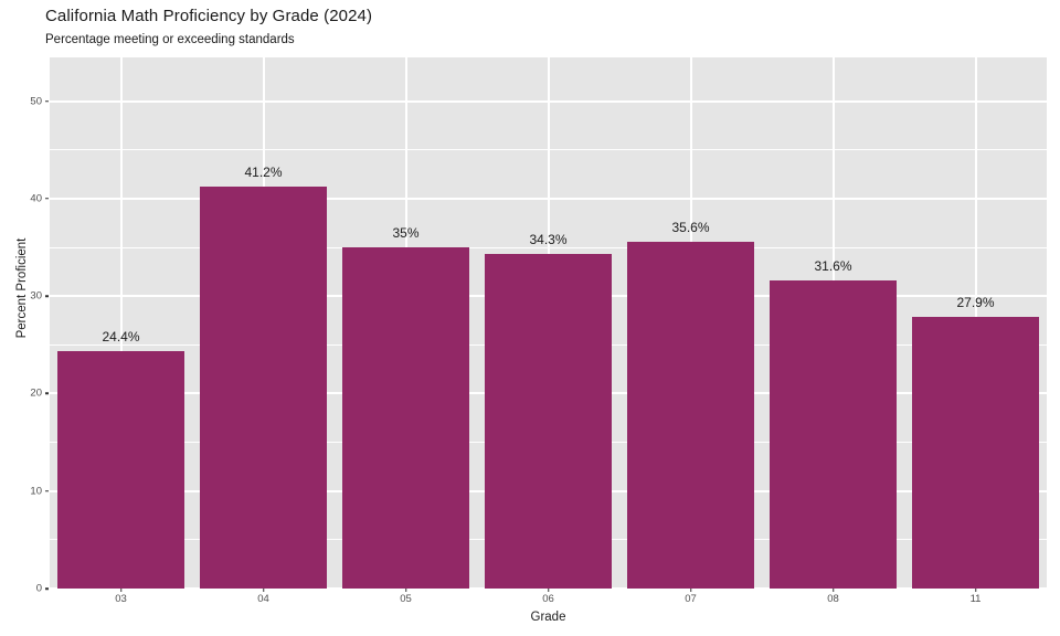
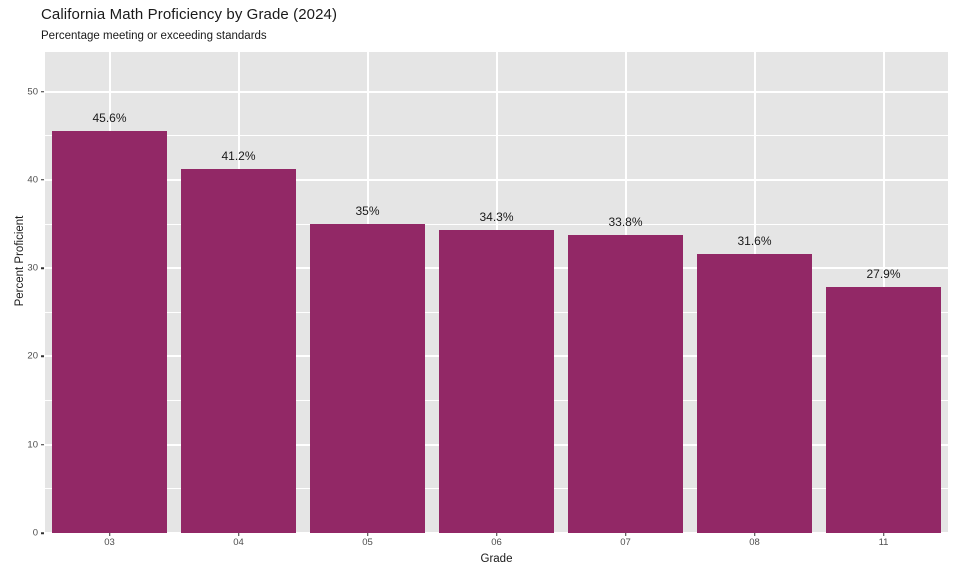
03: 24.4% -> 45.6%
07: 35.6% -> 33.8%
